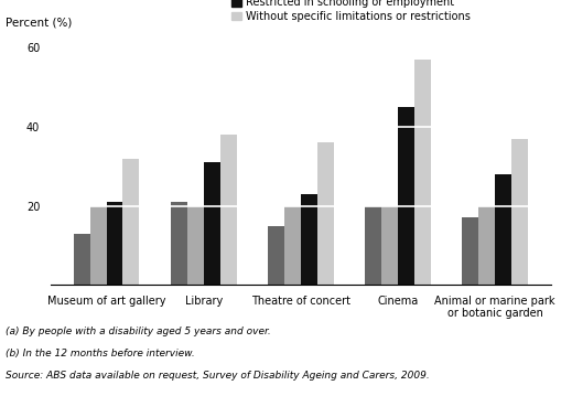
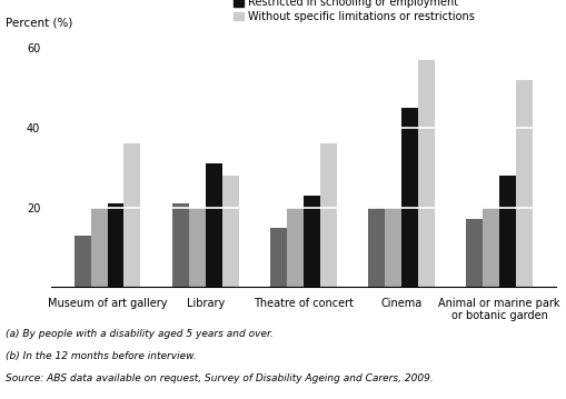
Without specific limitations or restrictions/Museum of art gallery: 32 -> 36
Without specific limitations or restrictions/Library: 38 -> 28
Without specific limitations or restrictions/Animal or marine park or botanic garden: 37 -> 52
